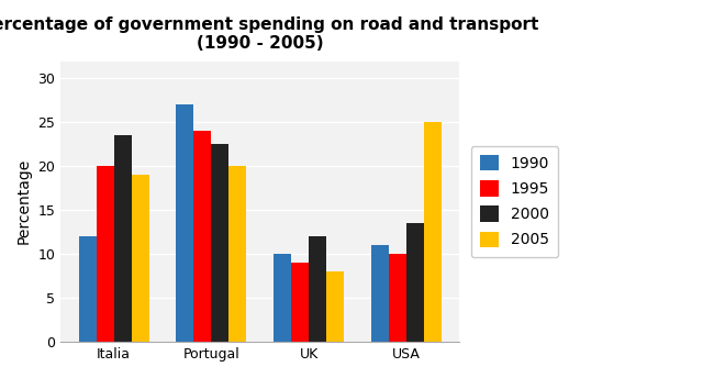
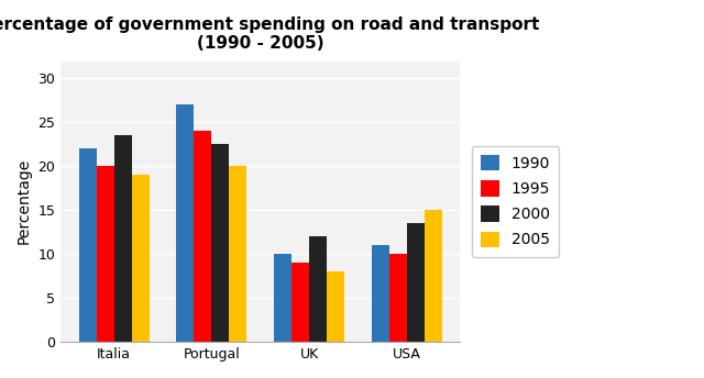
1990/Italia: 12 -> 22
2005/USA: 25 -> 15
